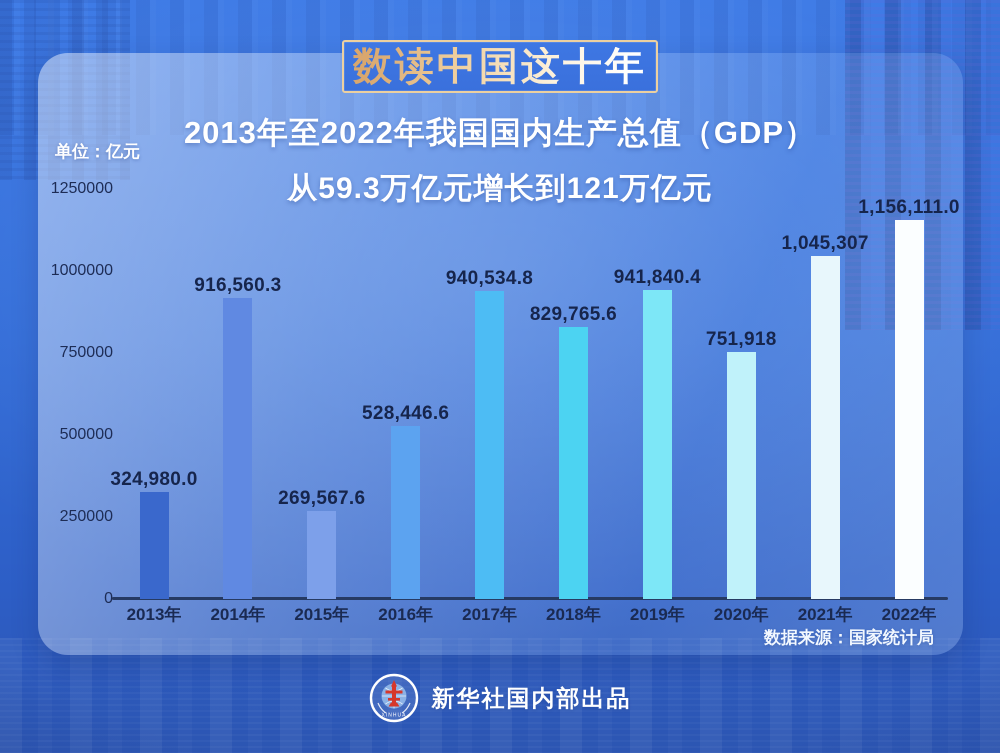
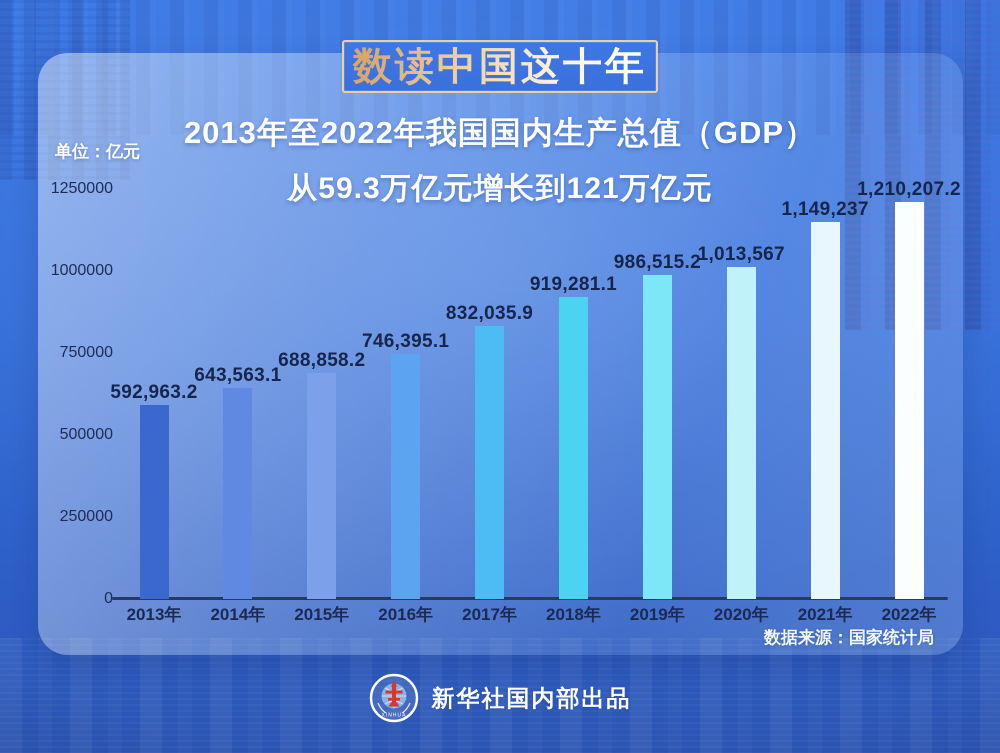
2013年: 324,980.0 -> 592,963.2
2014年: 916,560.3 -> 643,563.1
2015年: 269,567.6 -> 688,858.2
2016年: 528,446.6 -> 746,395.1
2017年: 940,534.8 -> 832,035.9
2018年: 829,765.6 -> 919,281.1
2019年: 941,840.4 -> 986,515.2
2020年: 751,918 -> 1,013,567
2021年: 1,045,307 -> 1,149,237
2022年: 1,156,111.0 -> 1,210,207.2
